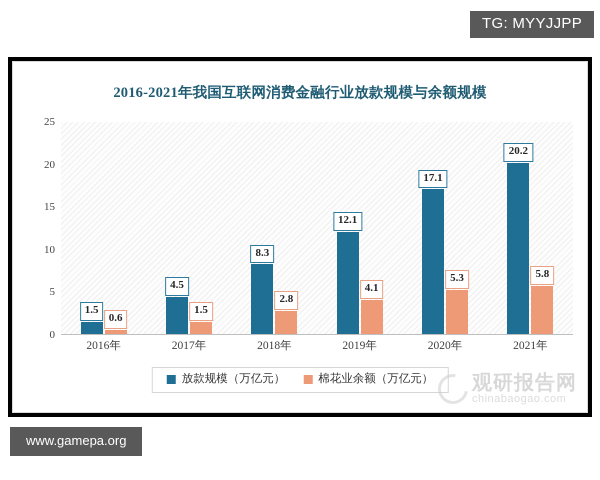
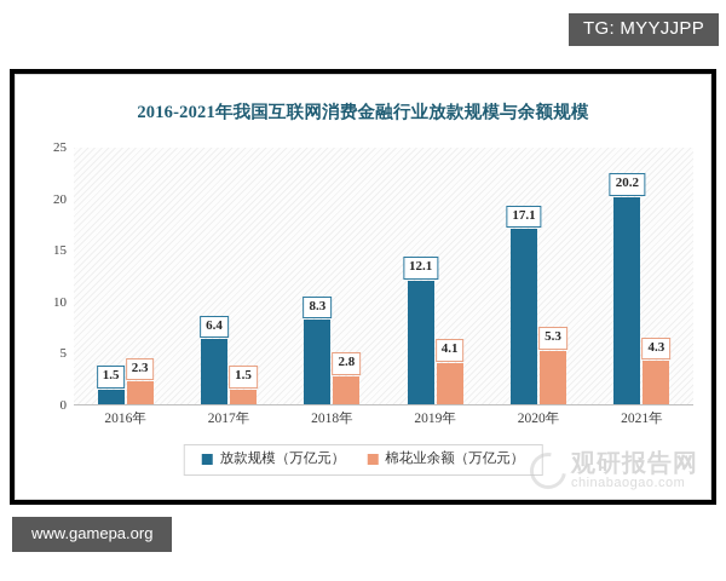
棉花业余额（万亿元）/2016年: 0.6 -> 2.3
放款规模（万亿元）/2017年: 4.5 -> 6.4
棉花业余额（万亿元）/2021年: 5.8 -> 4.3
